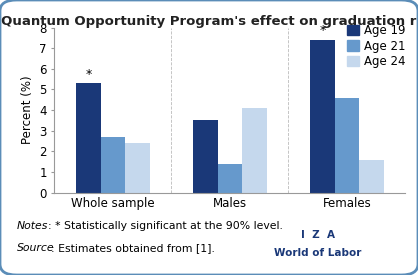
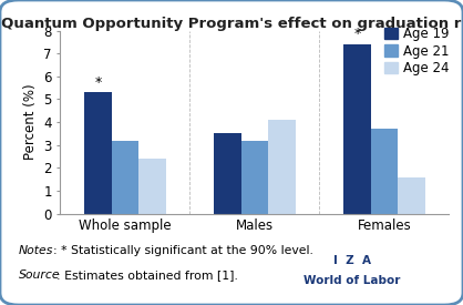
Age 21/Whole sample: 2.7 -> 3.2
Age 21/Males: 1.4 -> 3.2
Age 21/Females: 4.6 -> 3.7
